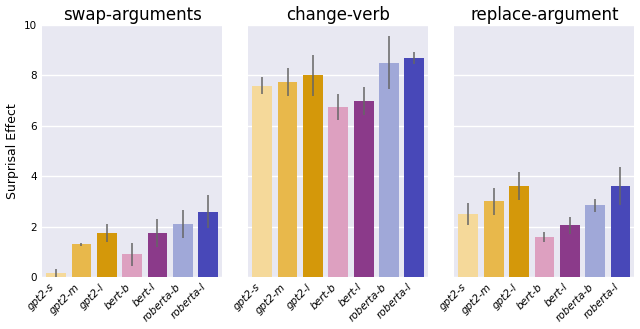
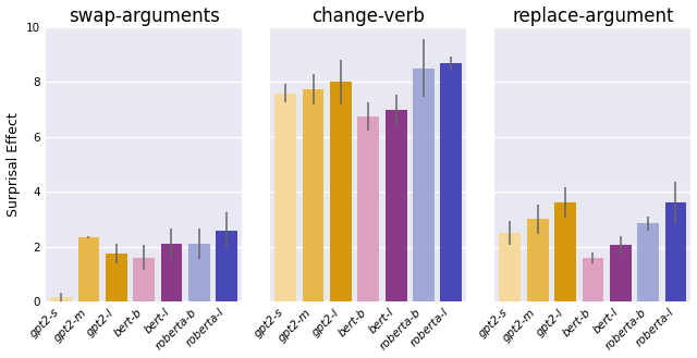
swap-arguments/gpt2-m: 1.30 -> 2.35
swap-arguments/bert-b: 0.90 -> 1.60
swap-arguments/bert-l: 1.75 -> 2.10
